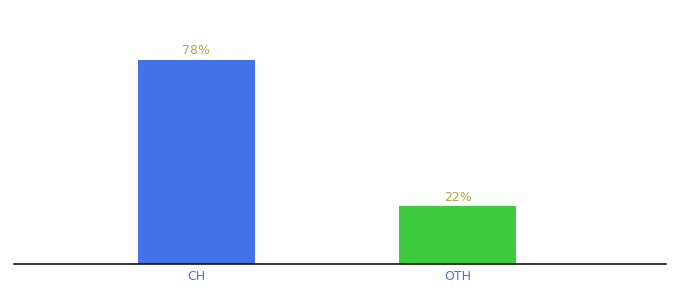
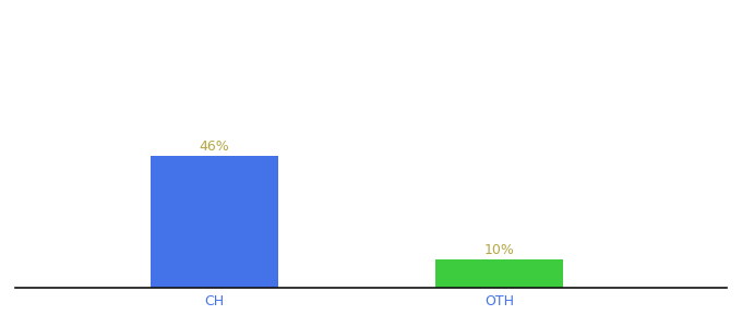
CH: 78% -> 46%
OTH: 22% -> 10%
